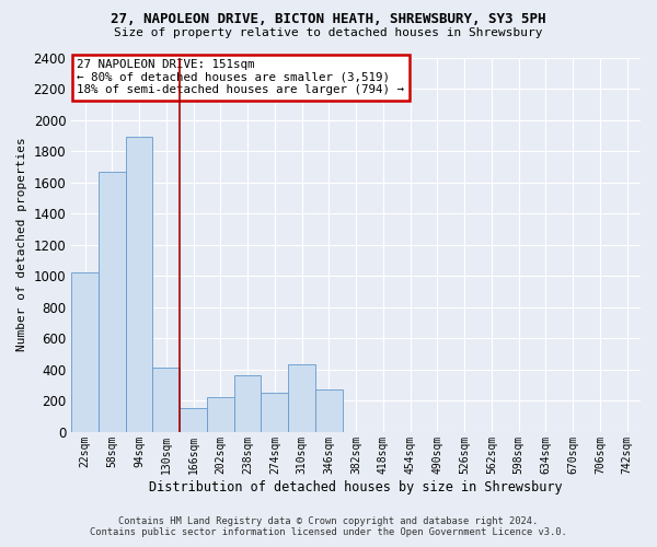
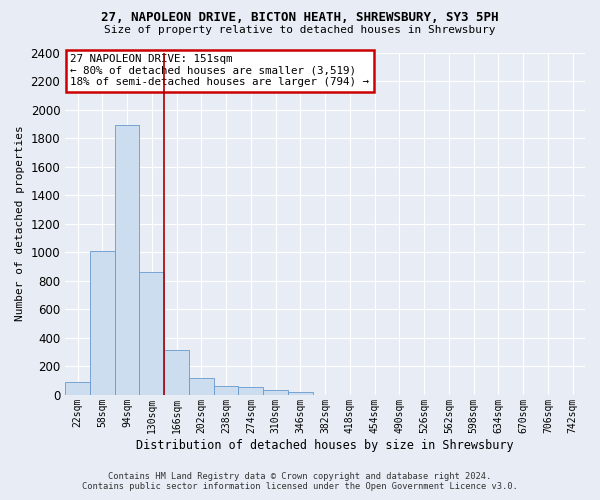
22sqm: 1020 -> 90
58sqm: 1670 -> 1010
130sqm: 410 -> 860
166sqm: 150 -> 320
202sqm: 220 -> 120
238sqm: 360 -> 60
274sqm: 250 -> 50
310sqm: 430 -> 30
346sqm: 270 -> 20
